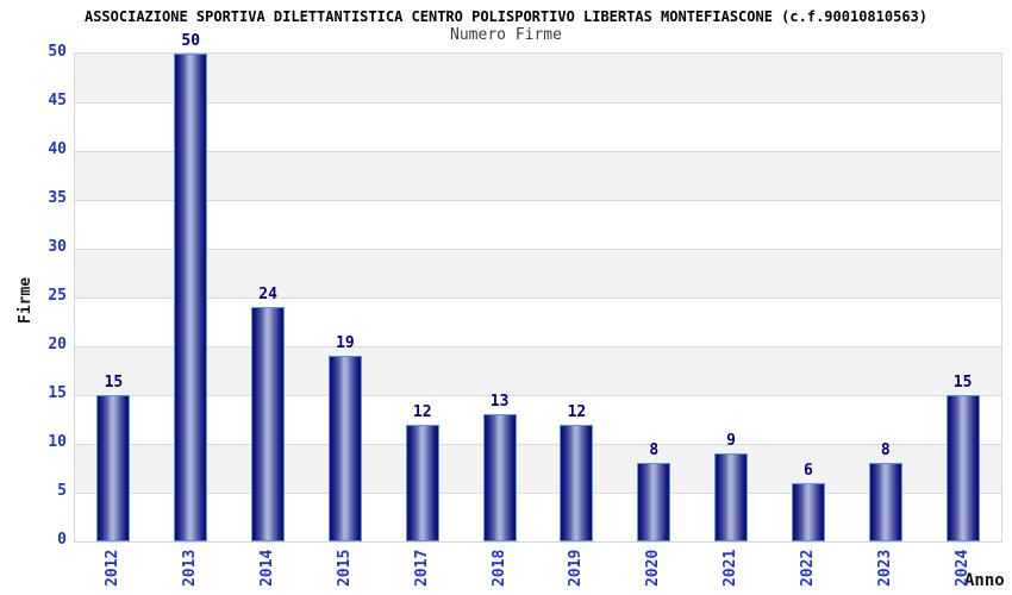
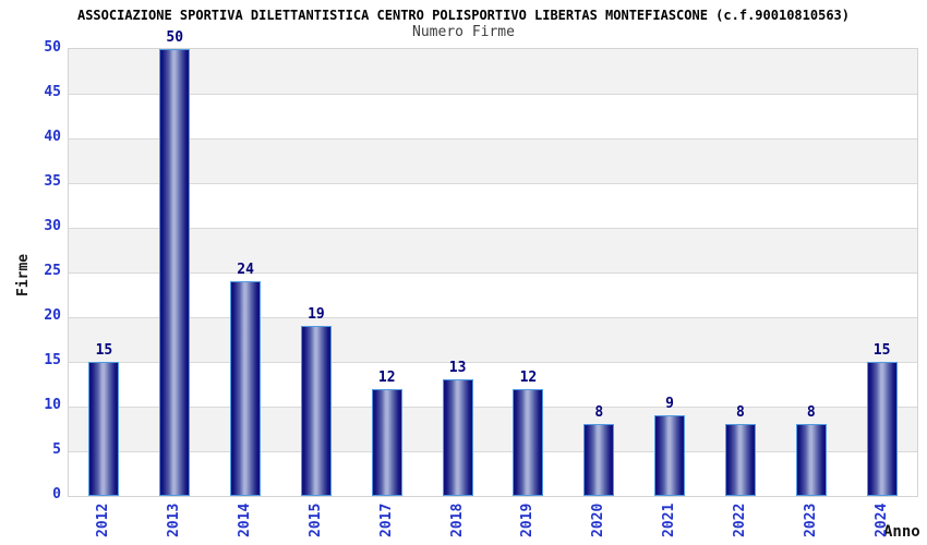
2022: 6 -> 8
